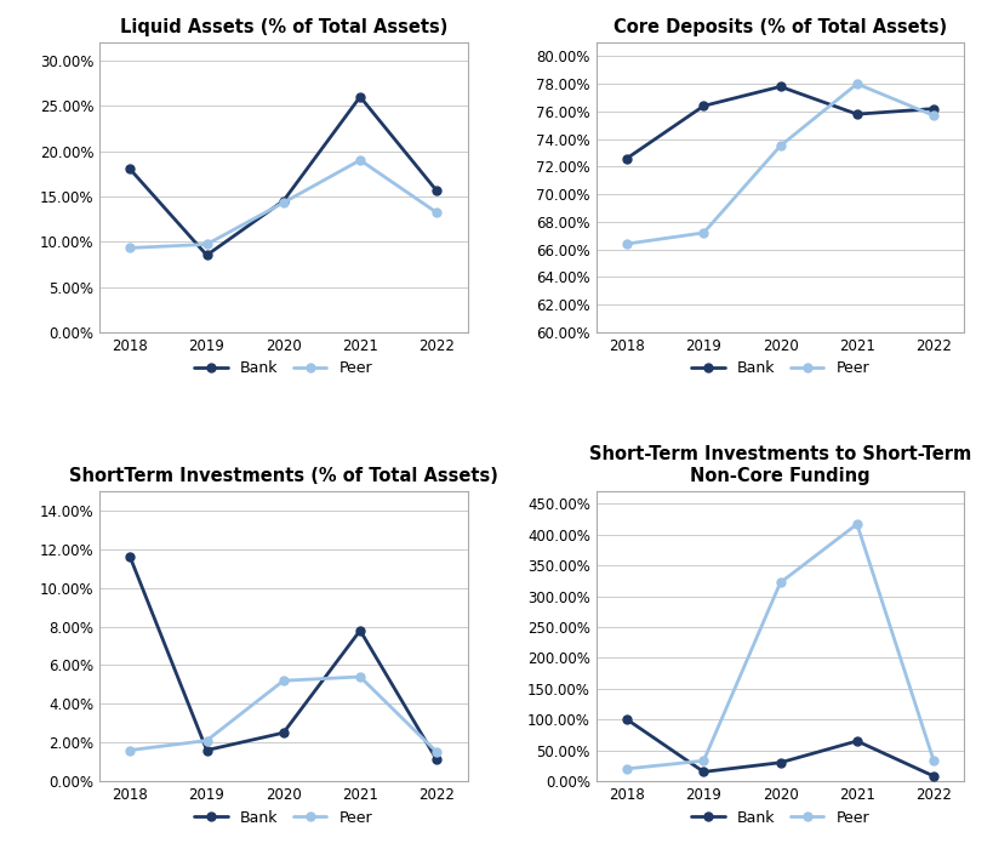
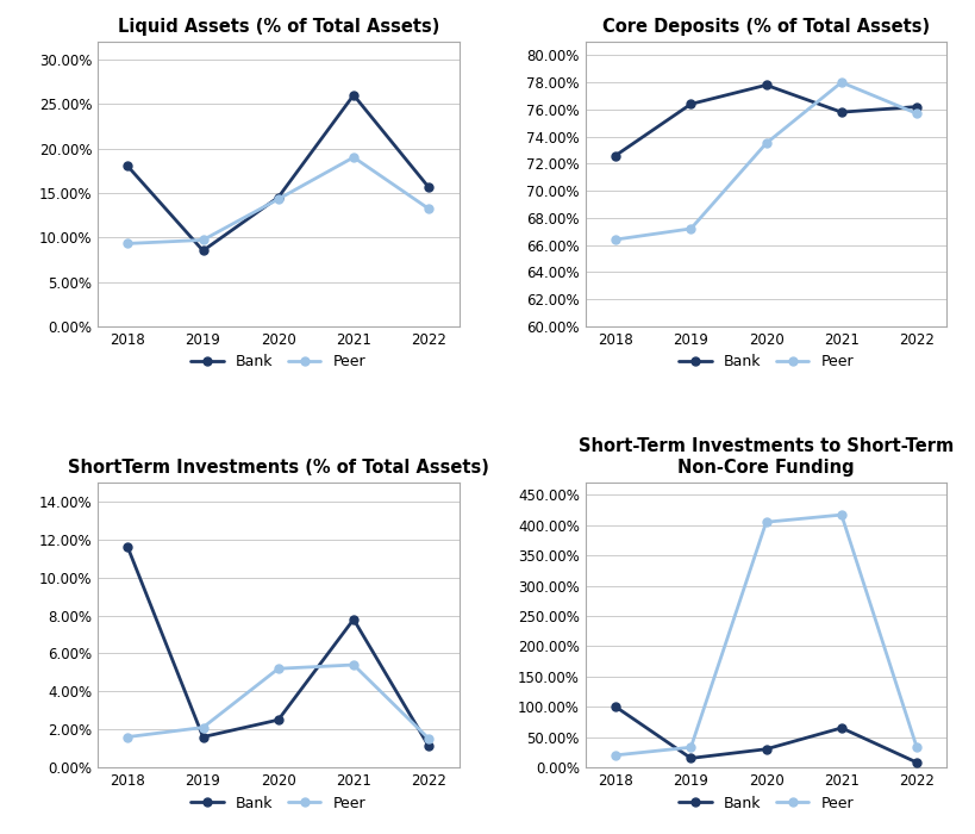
Short-Term Investments to Short-Term Non-Core Funding/Peer/2020: 322% -> 405%
